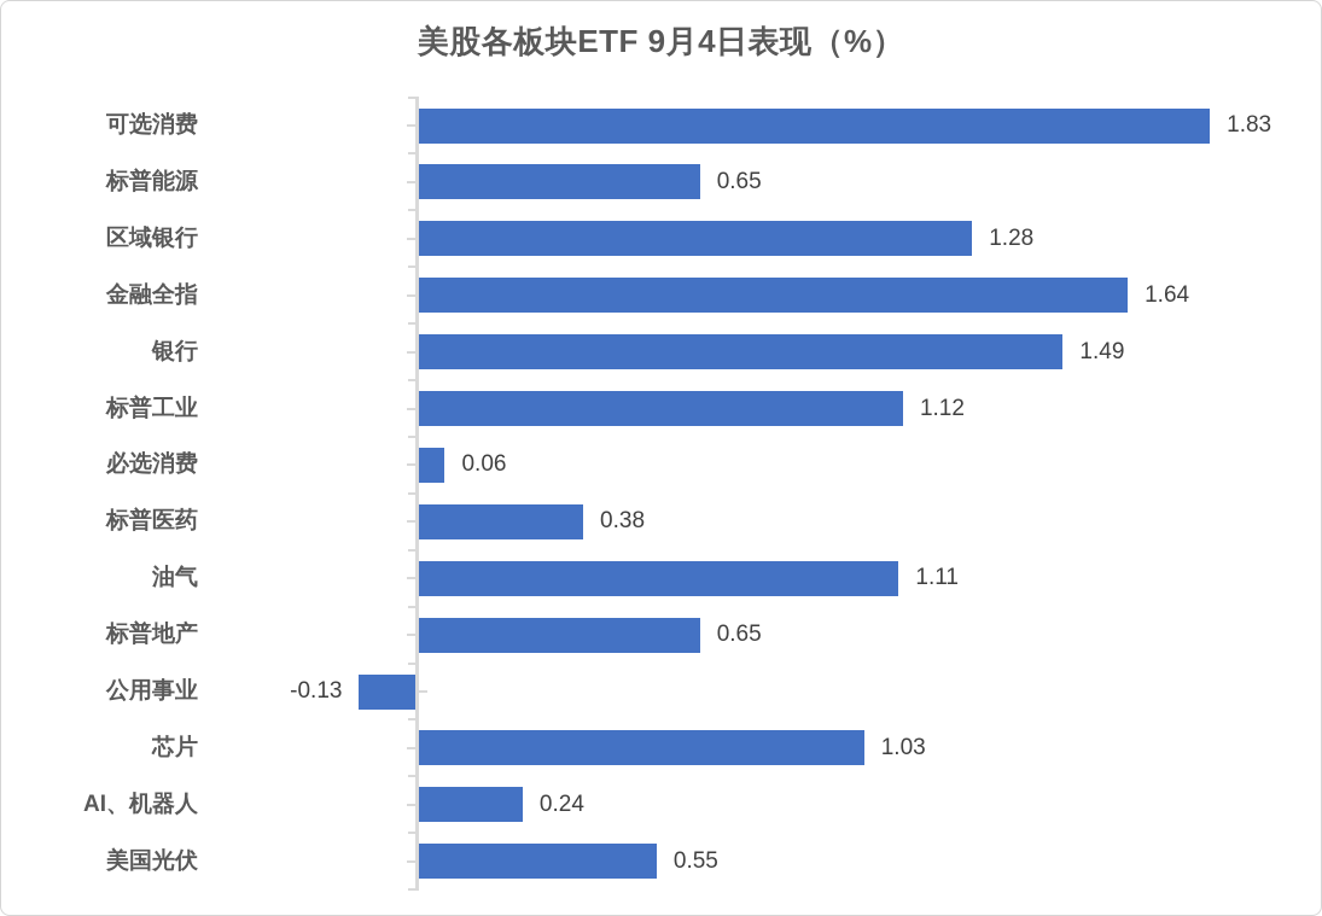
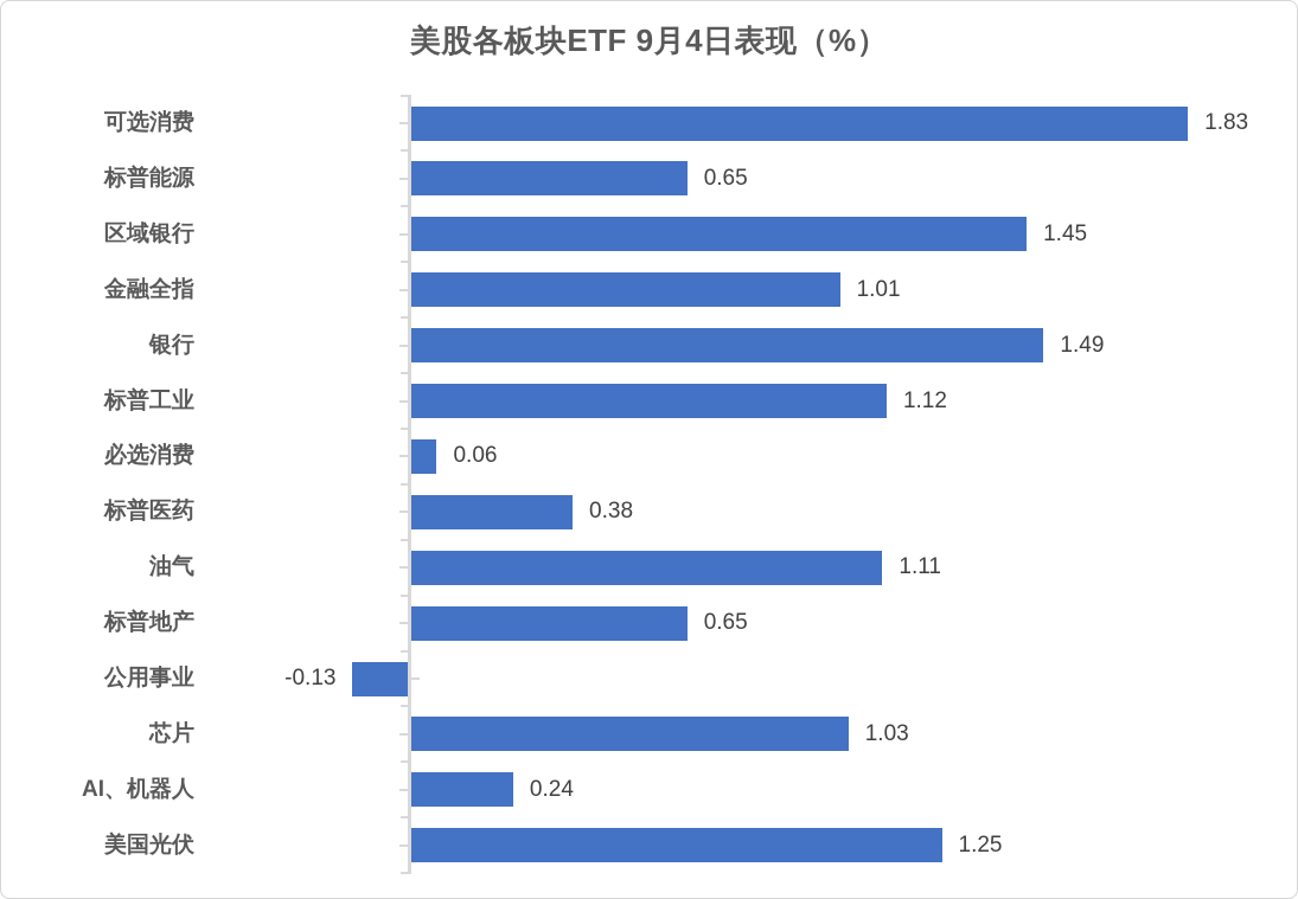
区域银行: 1.28 -> 1.45
金融全指: 1.64 -> 1.01
美国光伏: 0.55 -> 1.25
